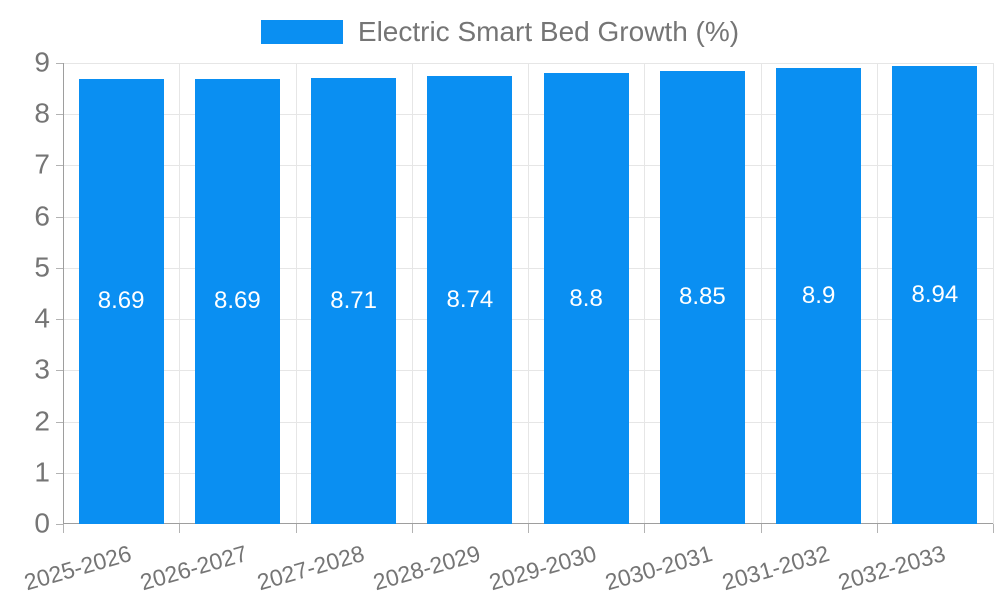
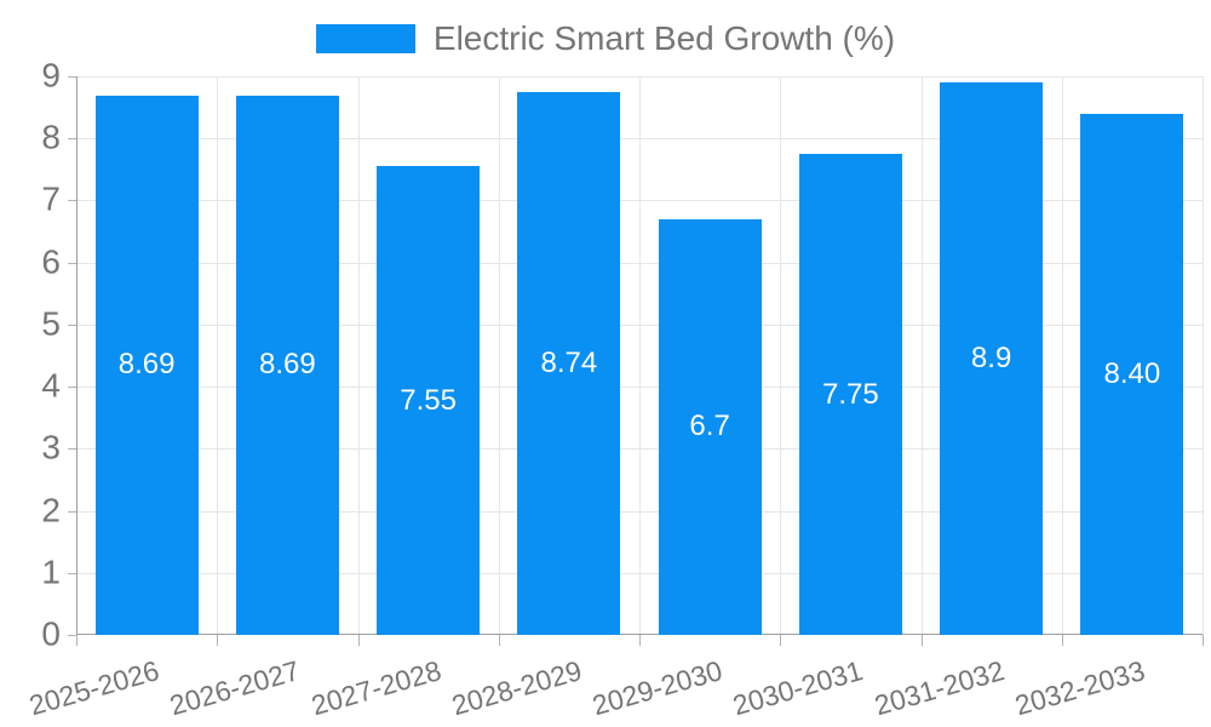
2027-2028: 8.71 -> 7.55
2029-2030: 8.8 -> 6.7
2030-2031: 8.85 -> 7.75
2032-2033: 8.94 -> 8.40
